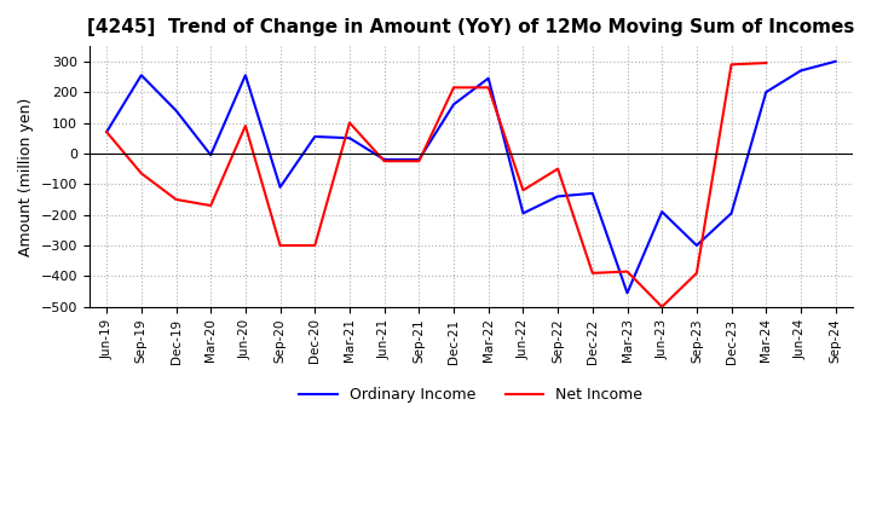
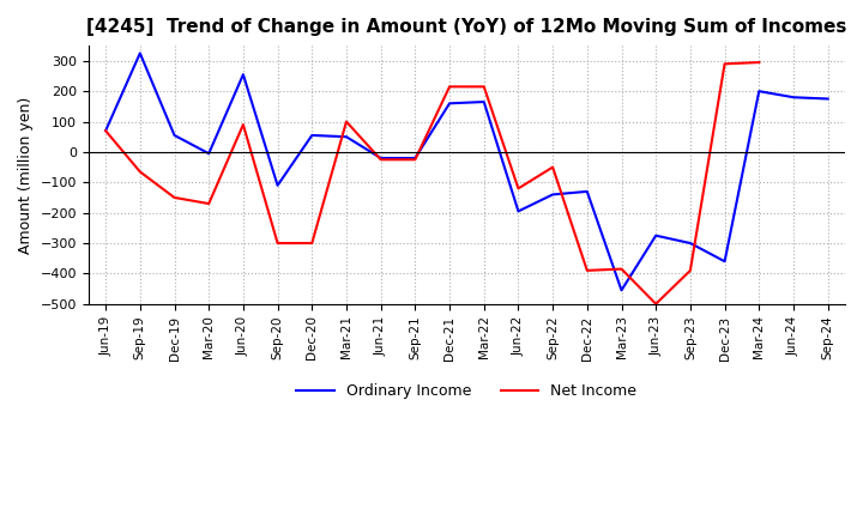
Ordinary Income/Sep-19: 255 -> 325
Ordinary Income/Dec-19: 140 -> 55
Ordinary Income/Mar-22: 245 -> 165
Ordinary Income/Jun-23: -190 -> -275
Ordinary Income/Dec-23: -195 -> -360
Ordinary Income/Jun-24: 270 -> 180
Ordinary Income/Sep-24: 300 -> 175
